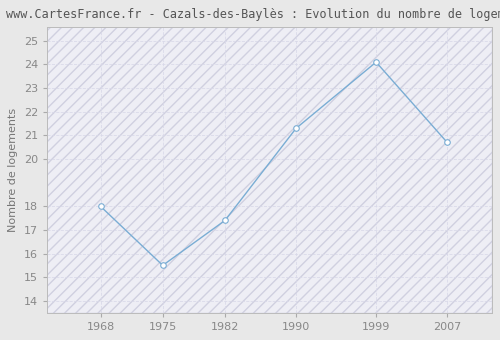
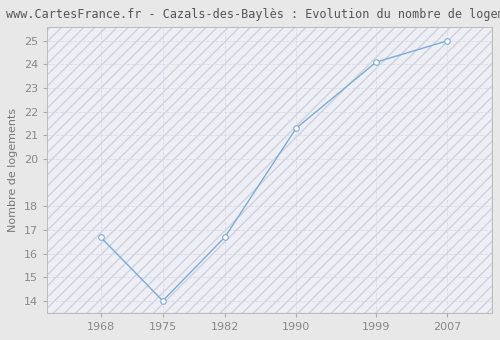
1968: 18.0 -> 16.7
1975: 15.5 -> 14.0
1982: 17.4 -> 16.7
2007: 20.7 -> 25.0
